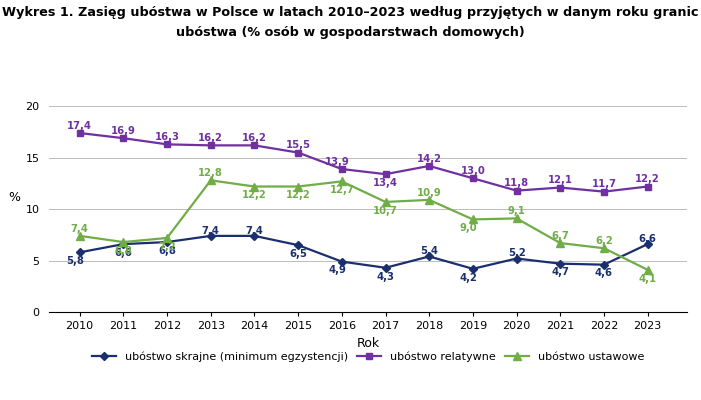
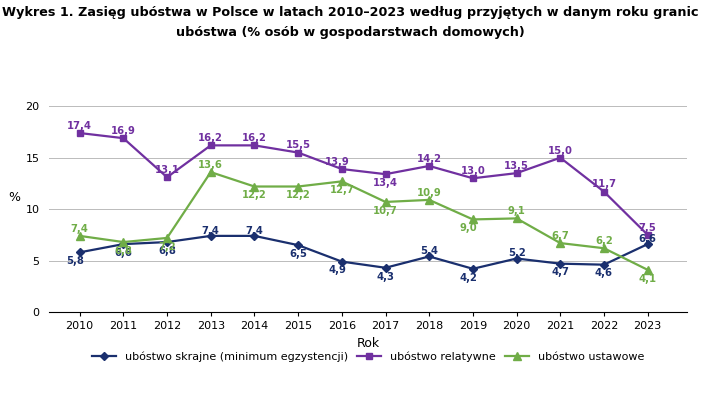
ubóstwo relatywne/2012: 16,3 -> 13,1
ubóstwo ustawowe/2013: 12,8 -> 13,6
ubóstwo relatywne/2020: 11,8 -> 13,5
ubóstwo relatywne/2021: 12,1 -> 15,0
ubóstwo relatywne/2023: 12,2 -> 7,5
